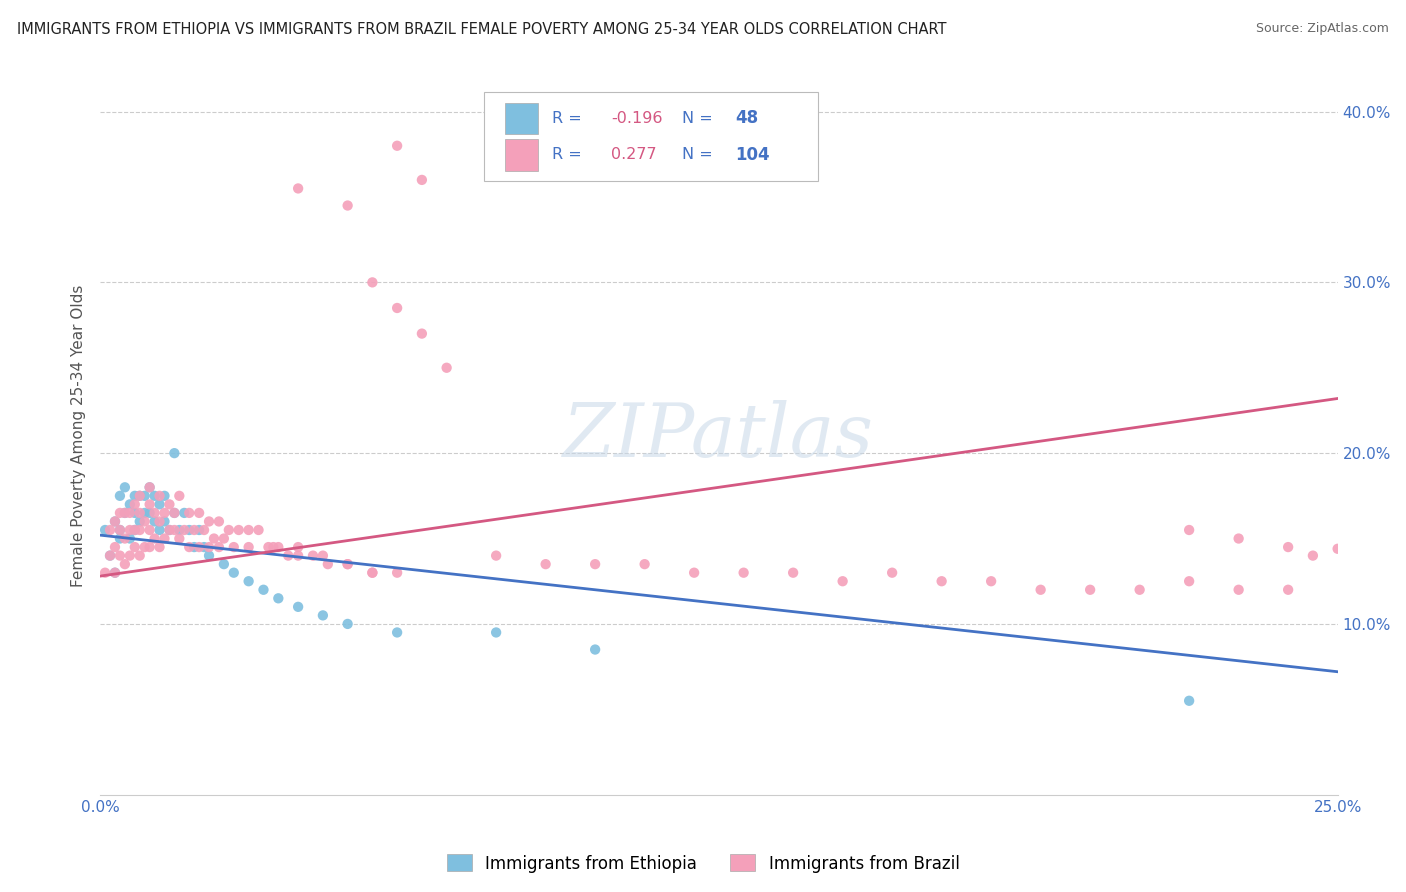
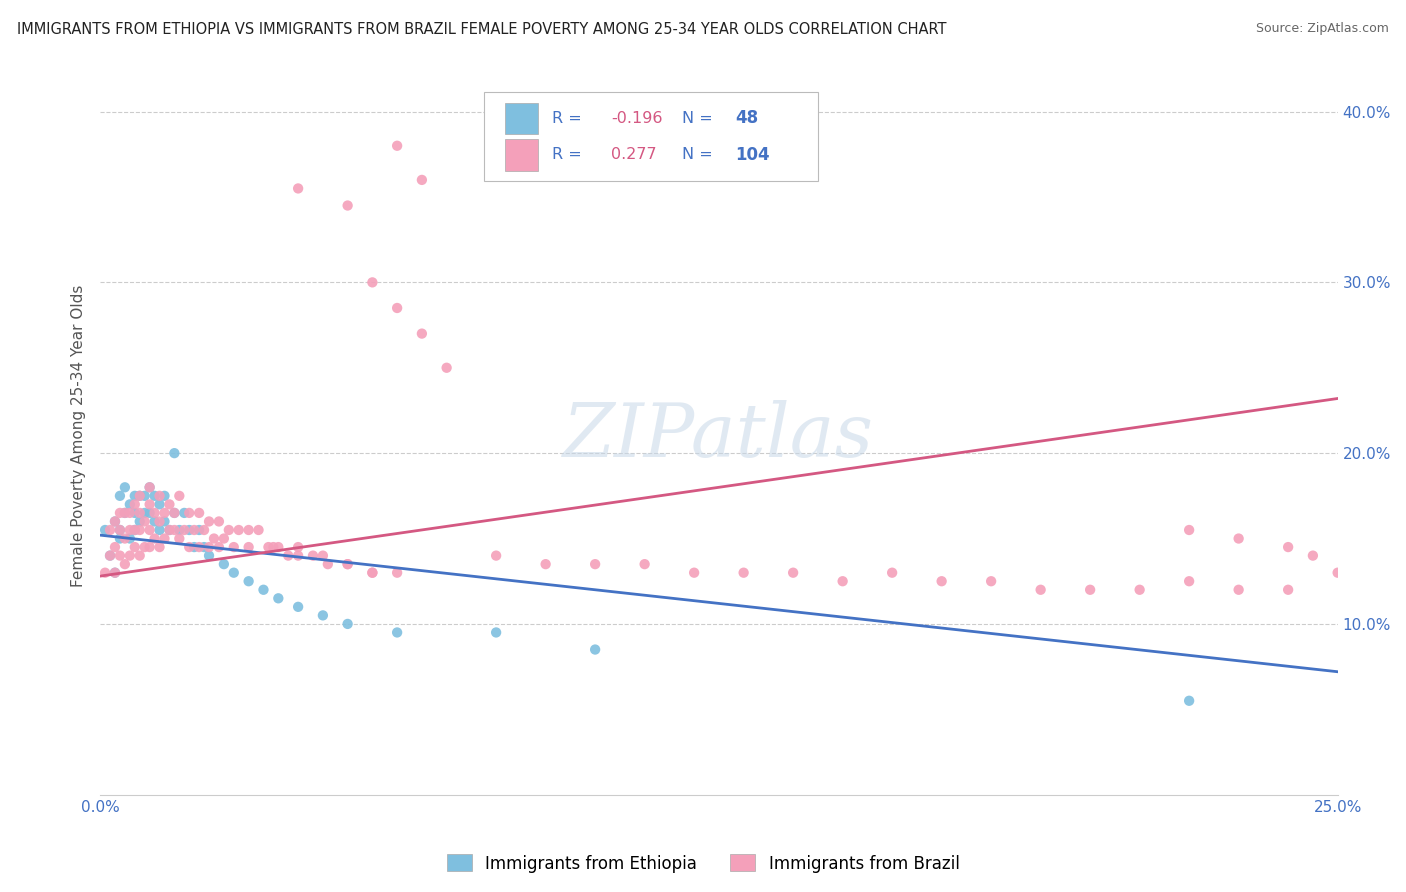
Immigrants from Brazil/25.0%: 14.4% -> 13.0%
